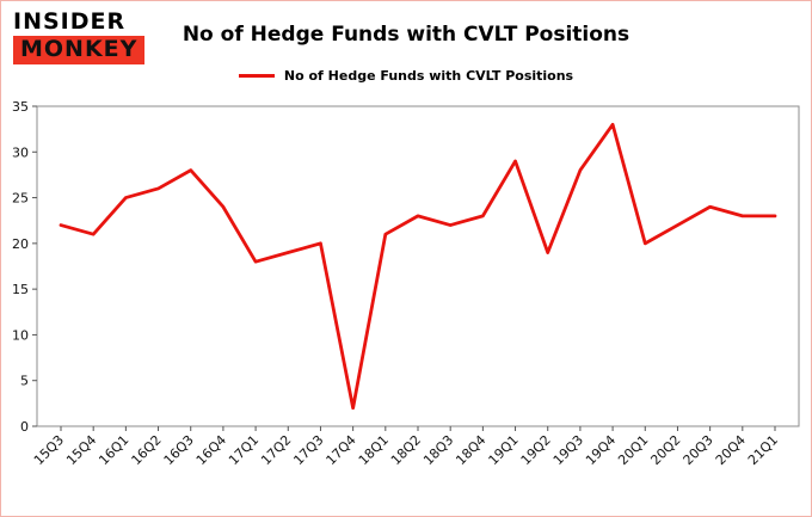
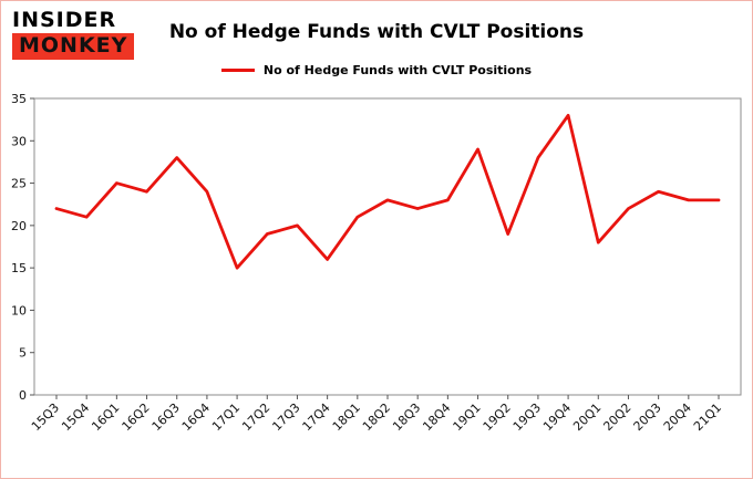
16Q2: 26 -> 24
17Q1: 18 -> 15
17Q4: 2 -> 16
20Q1: 20 -> 18
